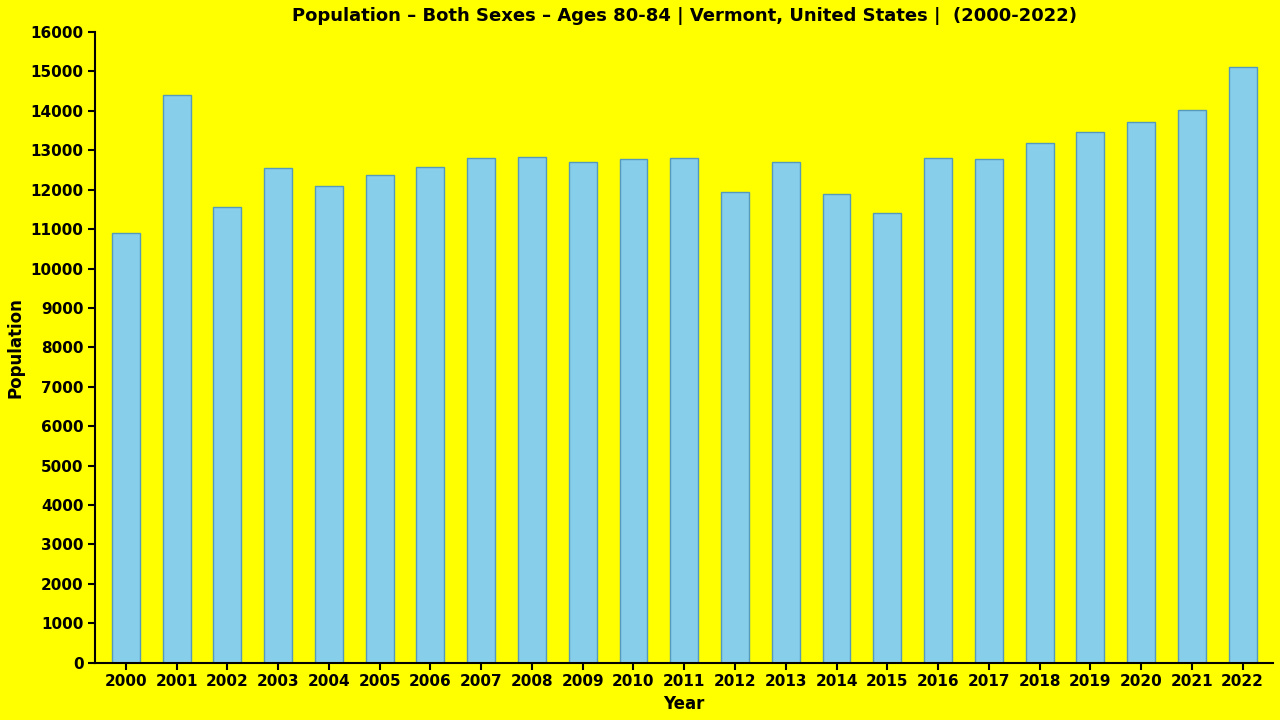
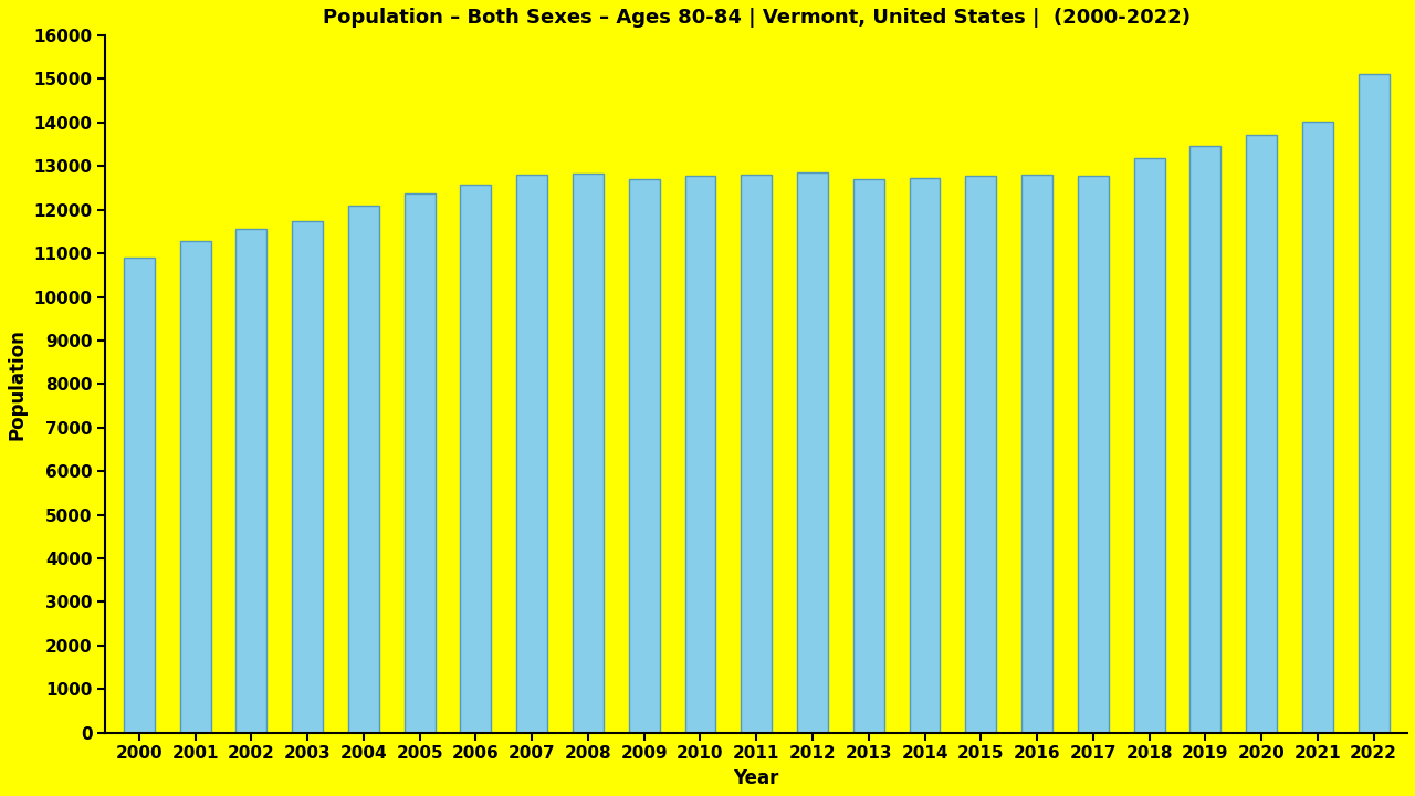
2001: 14400 -> 11290
2003: 12550 -> 11740
2012: 11950 -> 12860
2014: 11900 -> 12730
2015: 11400 -> 12770
